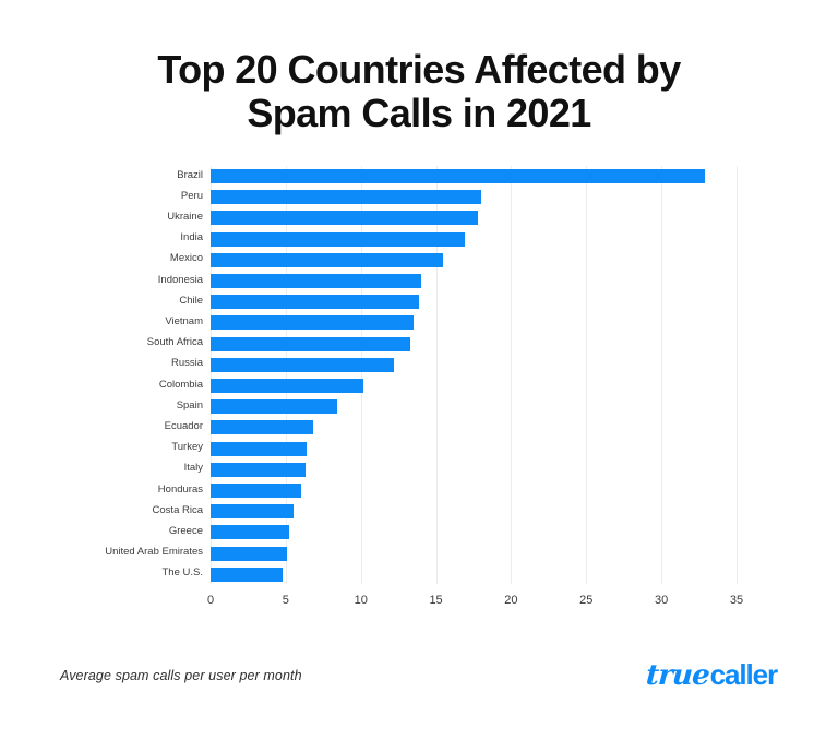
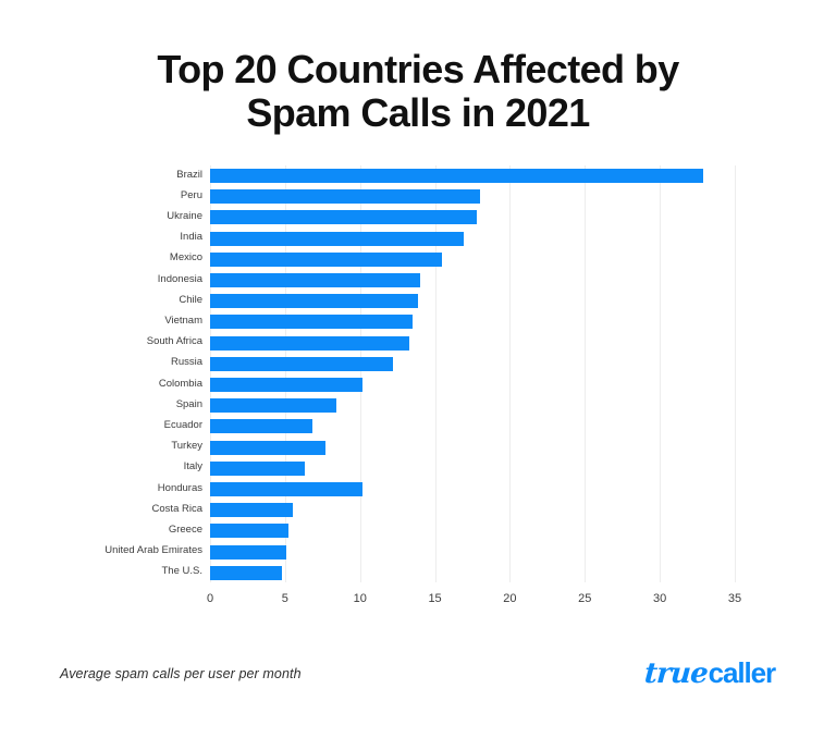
Turkey: 6.4 -> 7.7
Honduras: 6.0 -> 10.2
